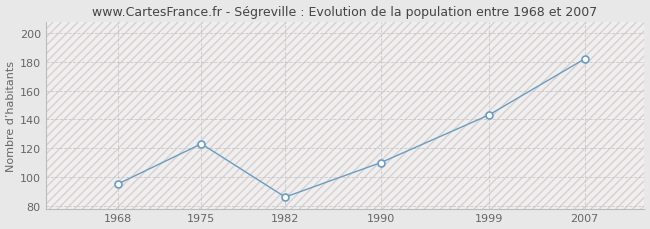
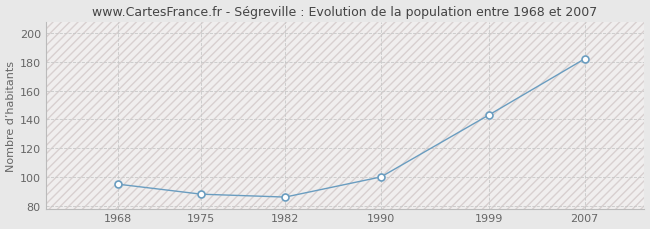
1975: 123 -> 88
1990: 110 -> 100
